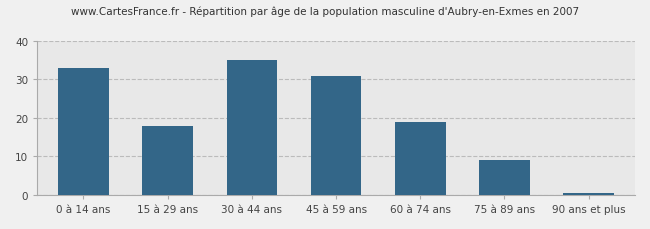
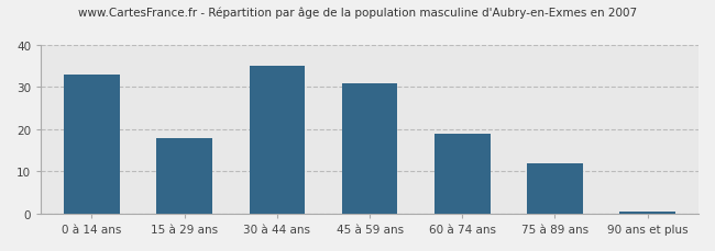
75 à 89 ans: 9.0 -> 12.0
